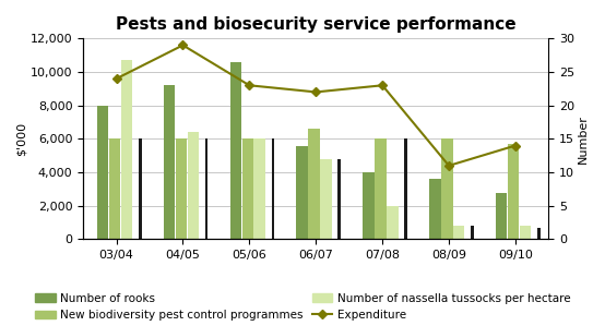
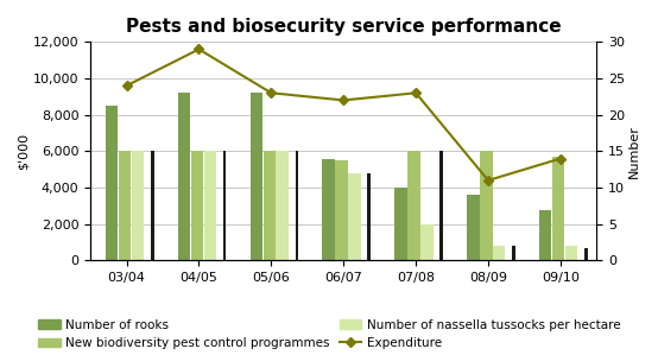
Number of rooks/03/04: 8,000 -> 8,500
Number of nassella tussocks per hectare/03/04: 10,700 -> 6,000
Number of nassella tussocks per hectare/04/05: 6,400 -> 6,000
Number of rooks/05/06: 10,600 -> 9,200
New biodiversity pest control programmes/06/07: 6,600 -> 5,500
